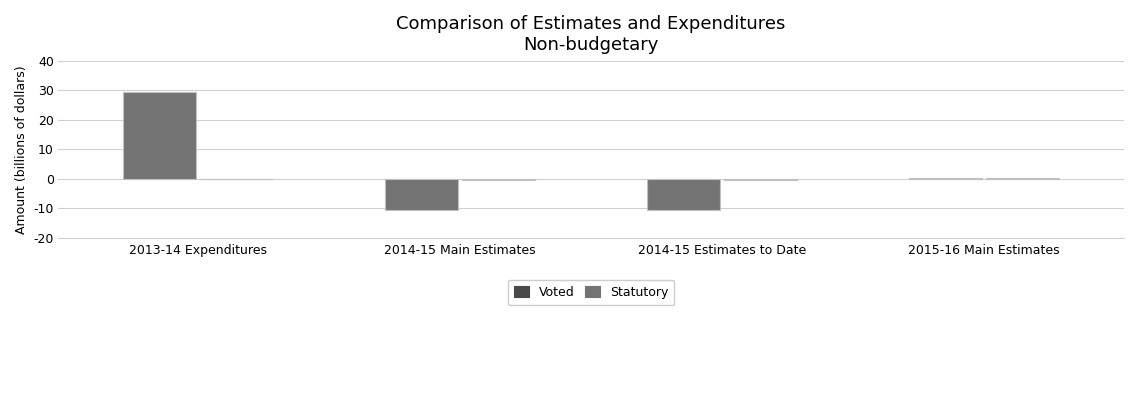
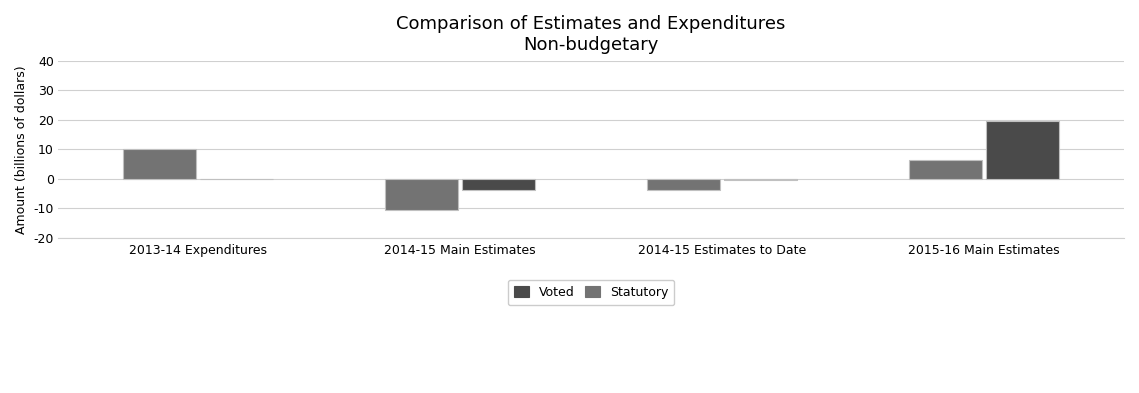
Statutory/2013-14 Expenditures: 29.5 -> 10.0
Voted/2014-15 Main Estimates: -0.3 -> -4.0
Statutory/2014-15 Estimates to Date: -10.8 -> -4.0
Statutory/2015-16 Main Estimates: 0.3 -> 6.5
Voted/2015-16 Main Estimates: 0.3 -> 19.5
